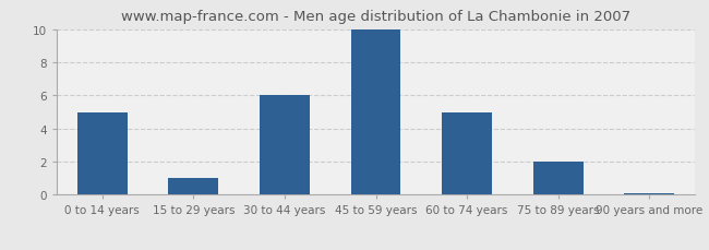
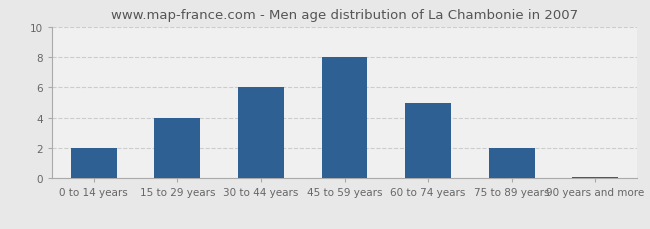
0 to 14 years: 5.0 -> 2.0
15 to 29 years: 1.0 -> 4.0
45 to 59 years: 10.0 -> 8.0
